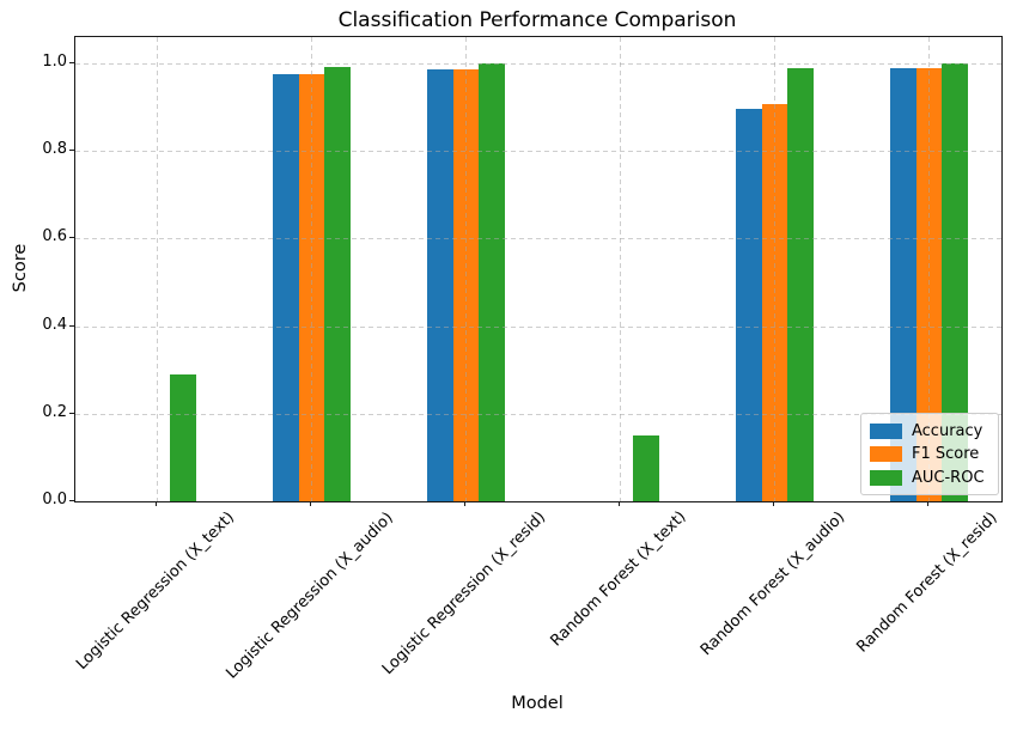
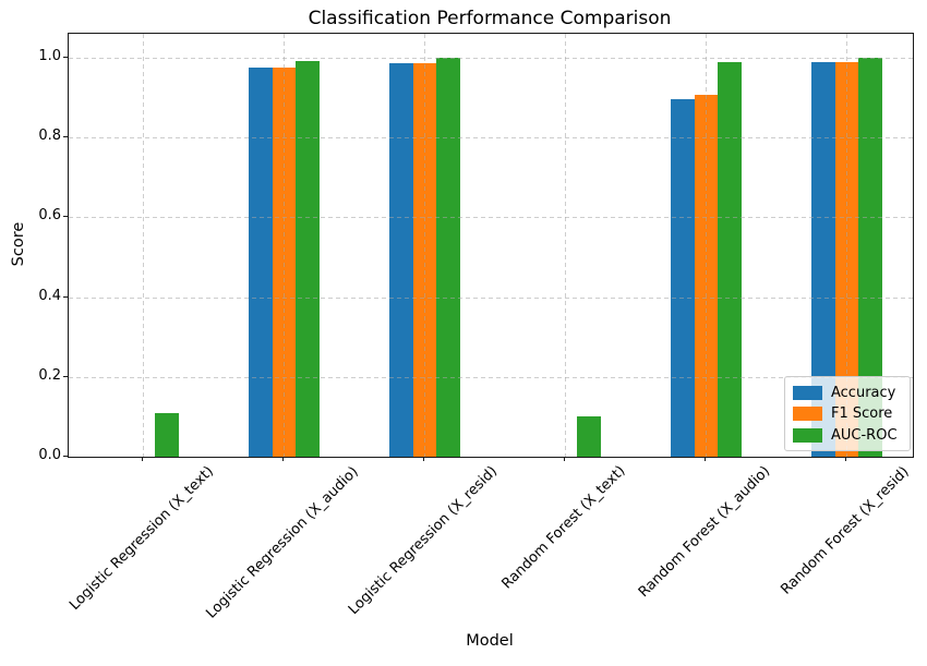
AUC-ROC/Logistic Regression (X_text): 0.29 -> 0.11
AUC-ROC/Random Forest (X_text): 0.15 -> 0.10
